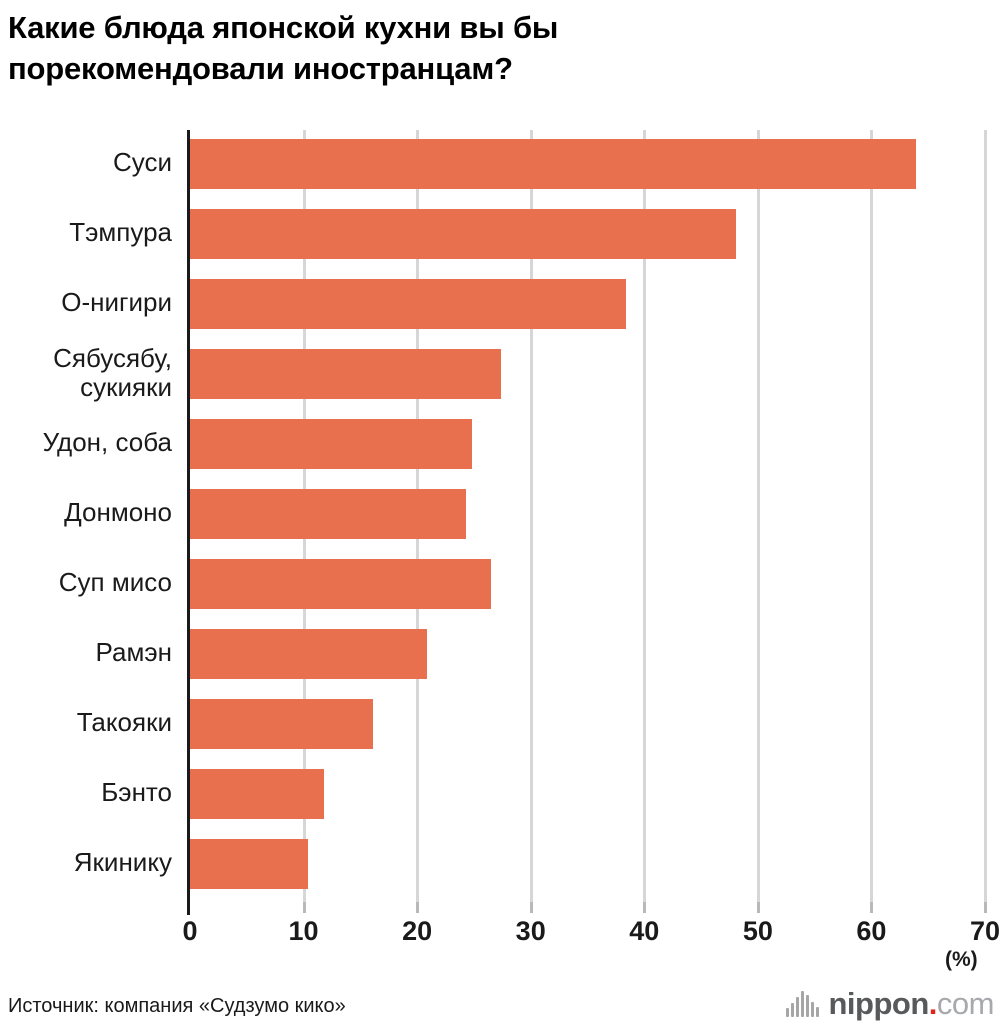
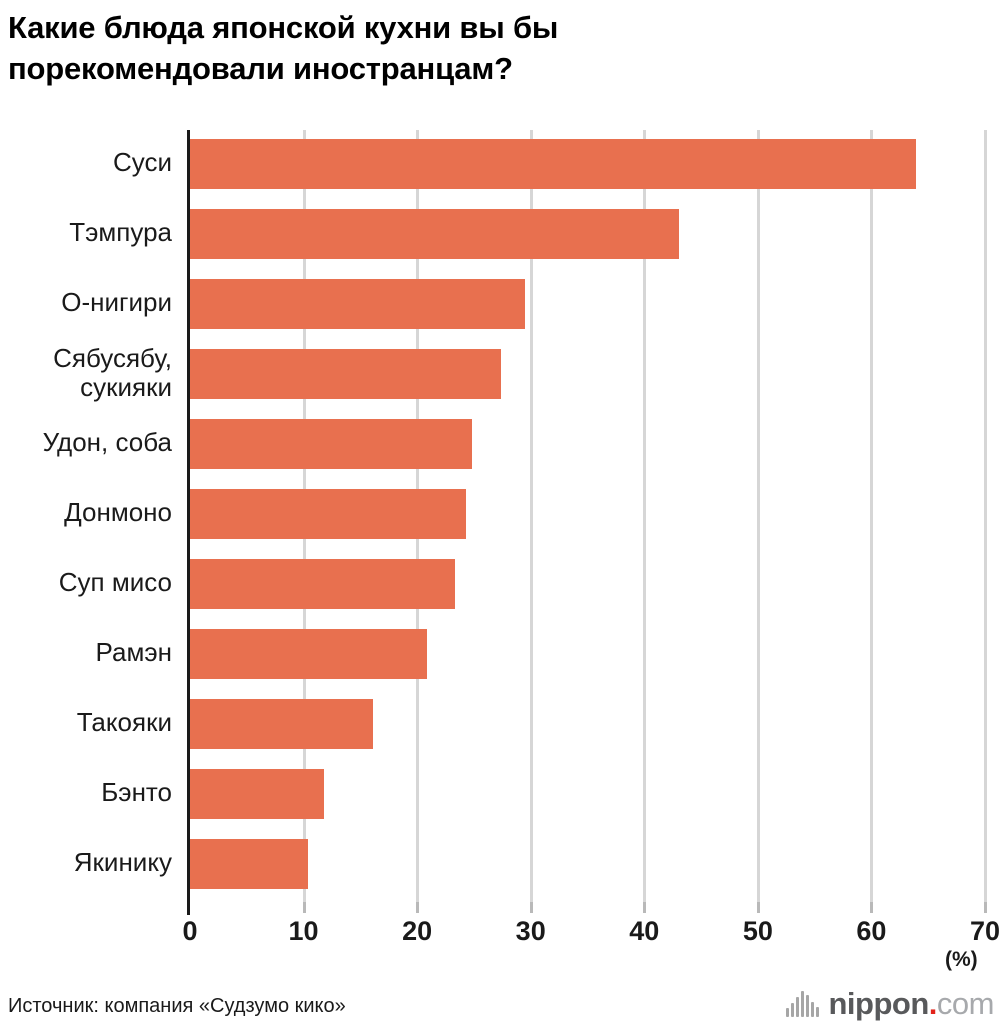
Тэмпура: 48.1 -> 43.1
О-нигири: 38.4 -> 29.5
Суп мисо: 26.5 -> 23.3
